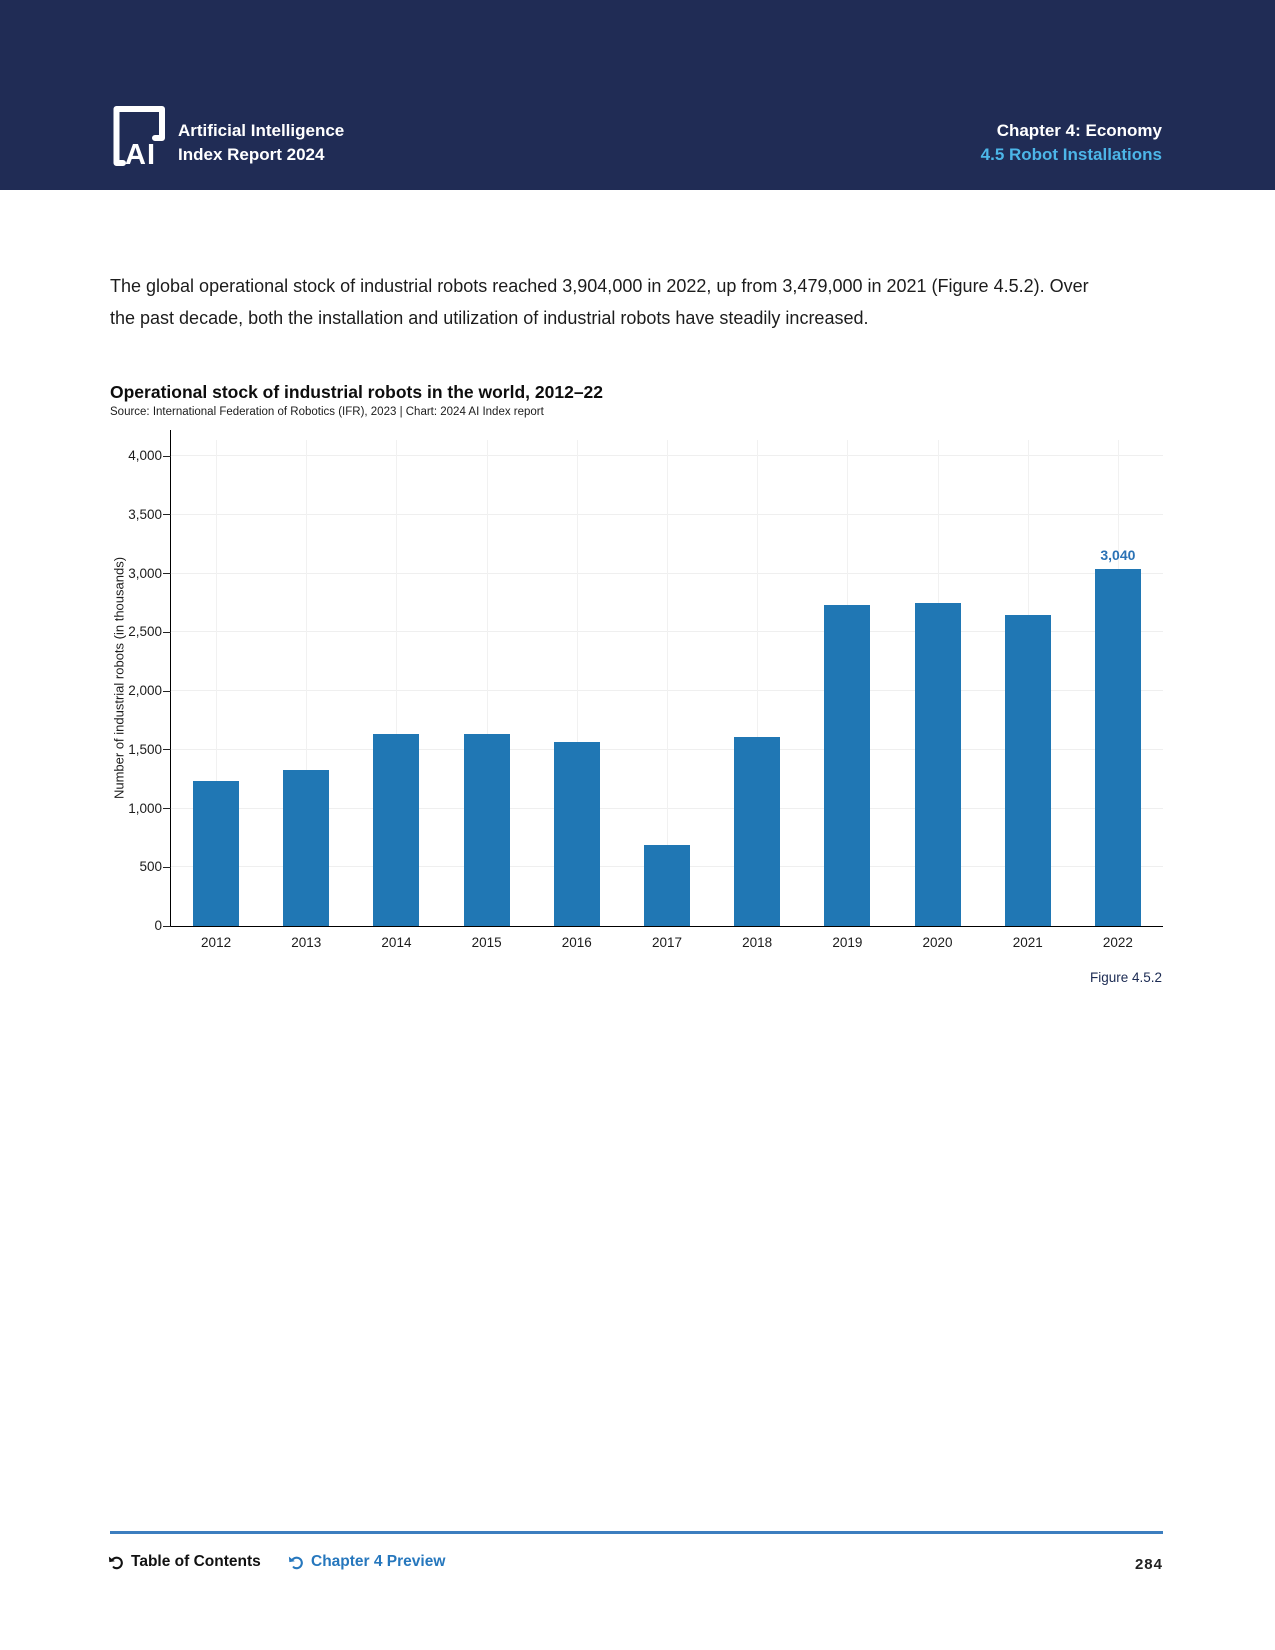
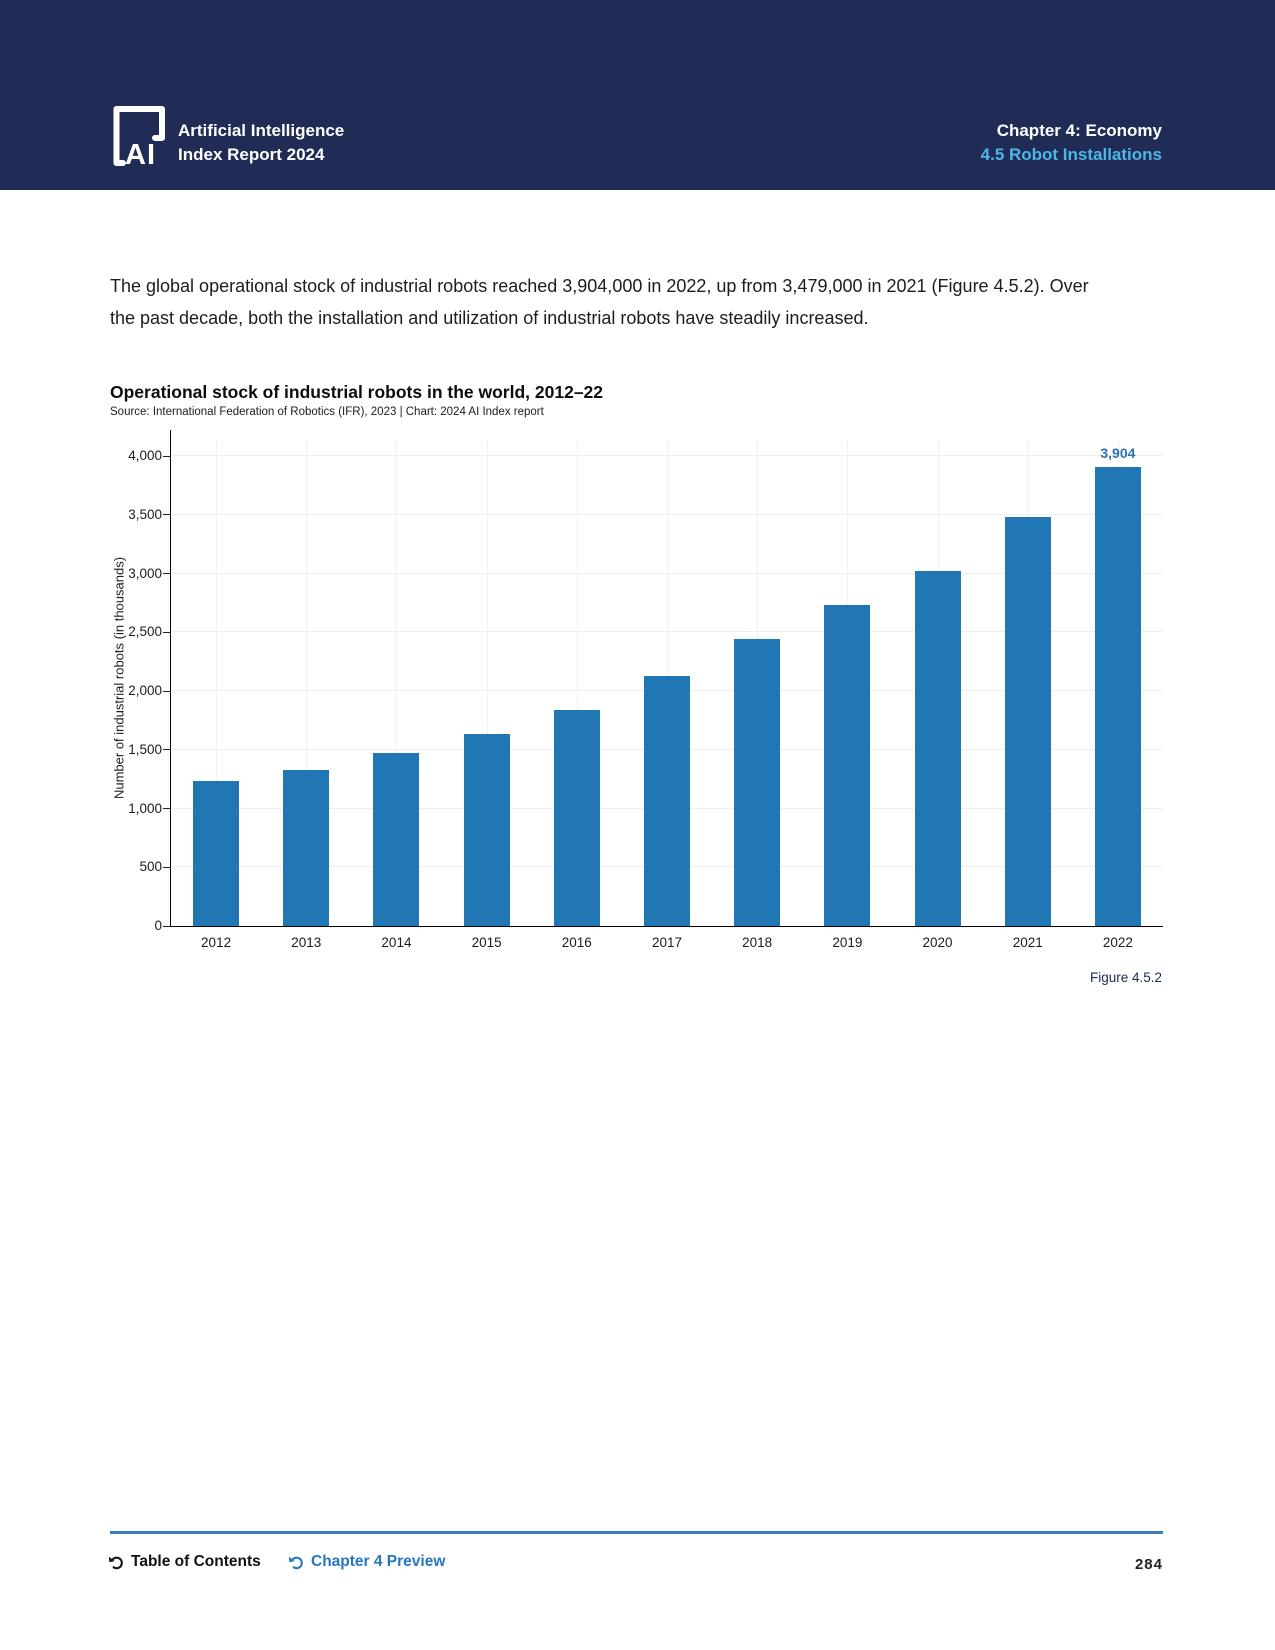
2014: 1630 -> 1470
2016: 1570 -> 1840
2017: 690 -> 2120
2018: 1610 -> 2440
2020: 2750 -> 3020
2021: 2650 -> 3480
2022: 3,040 -> 3,904
